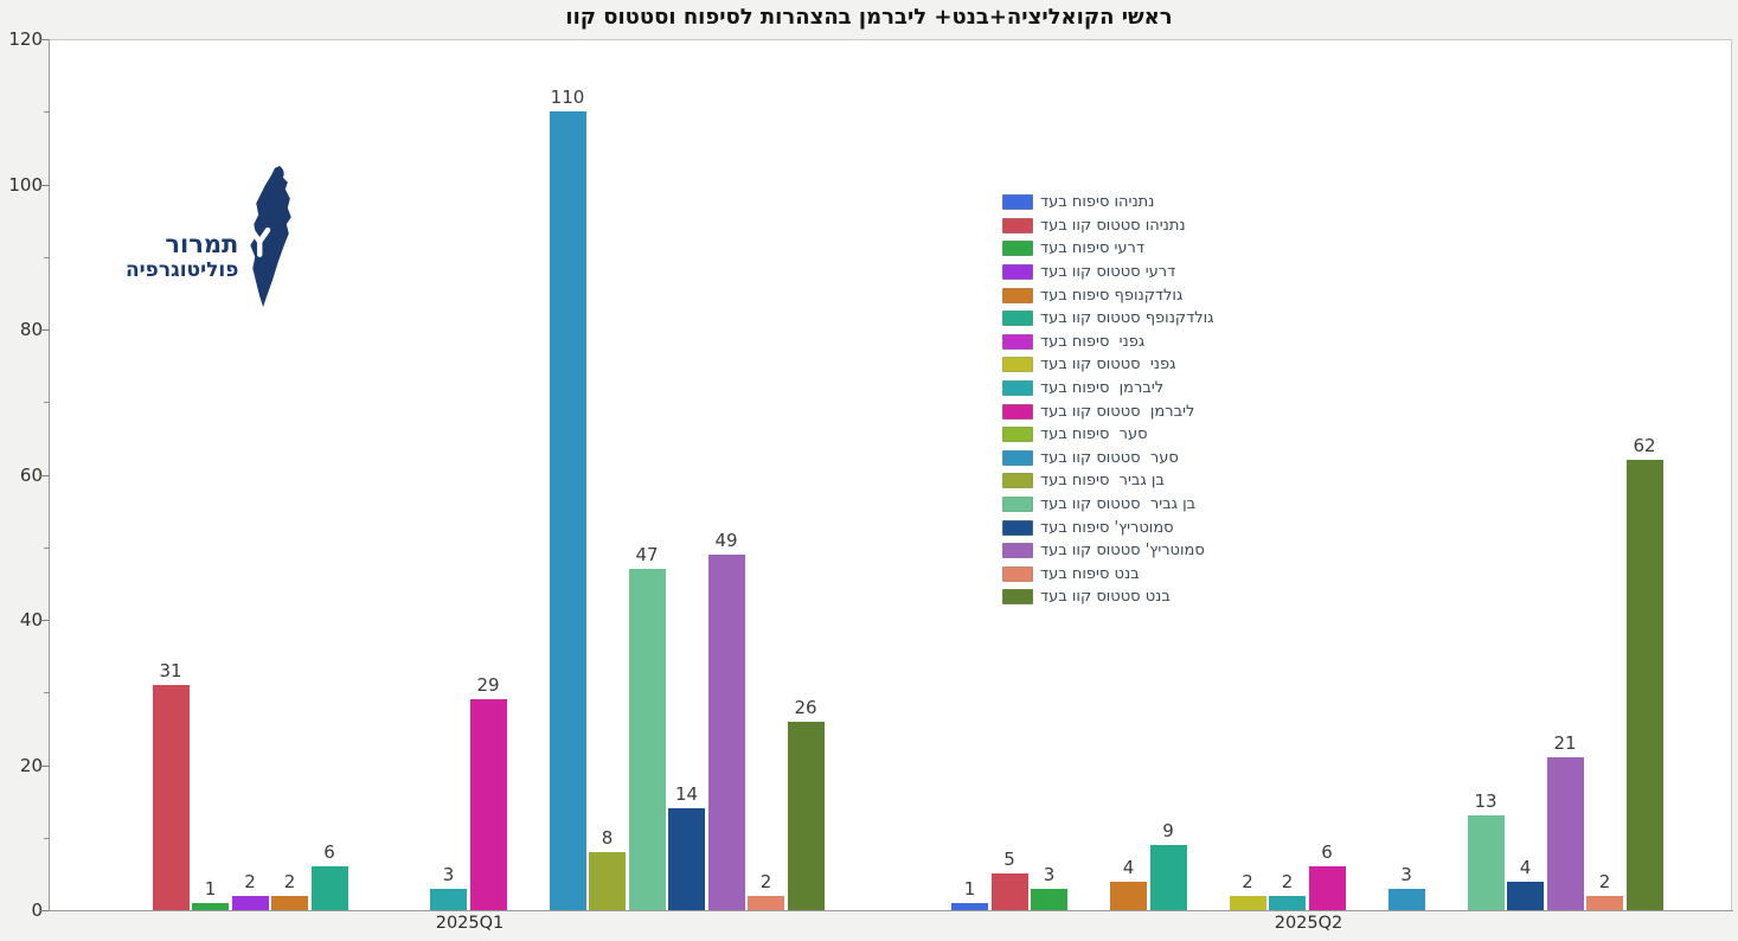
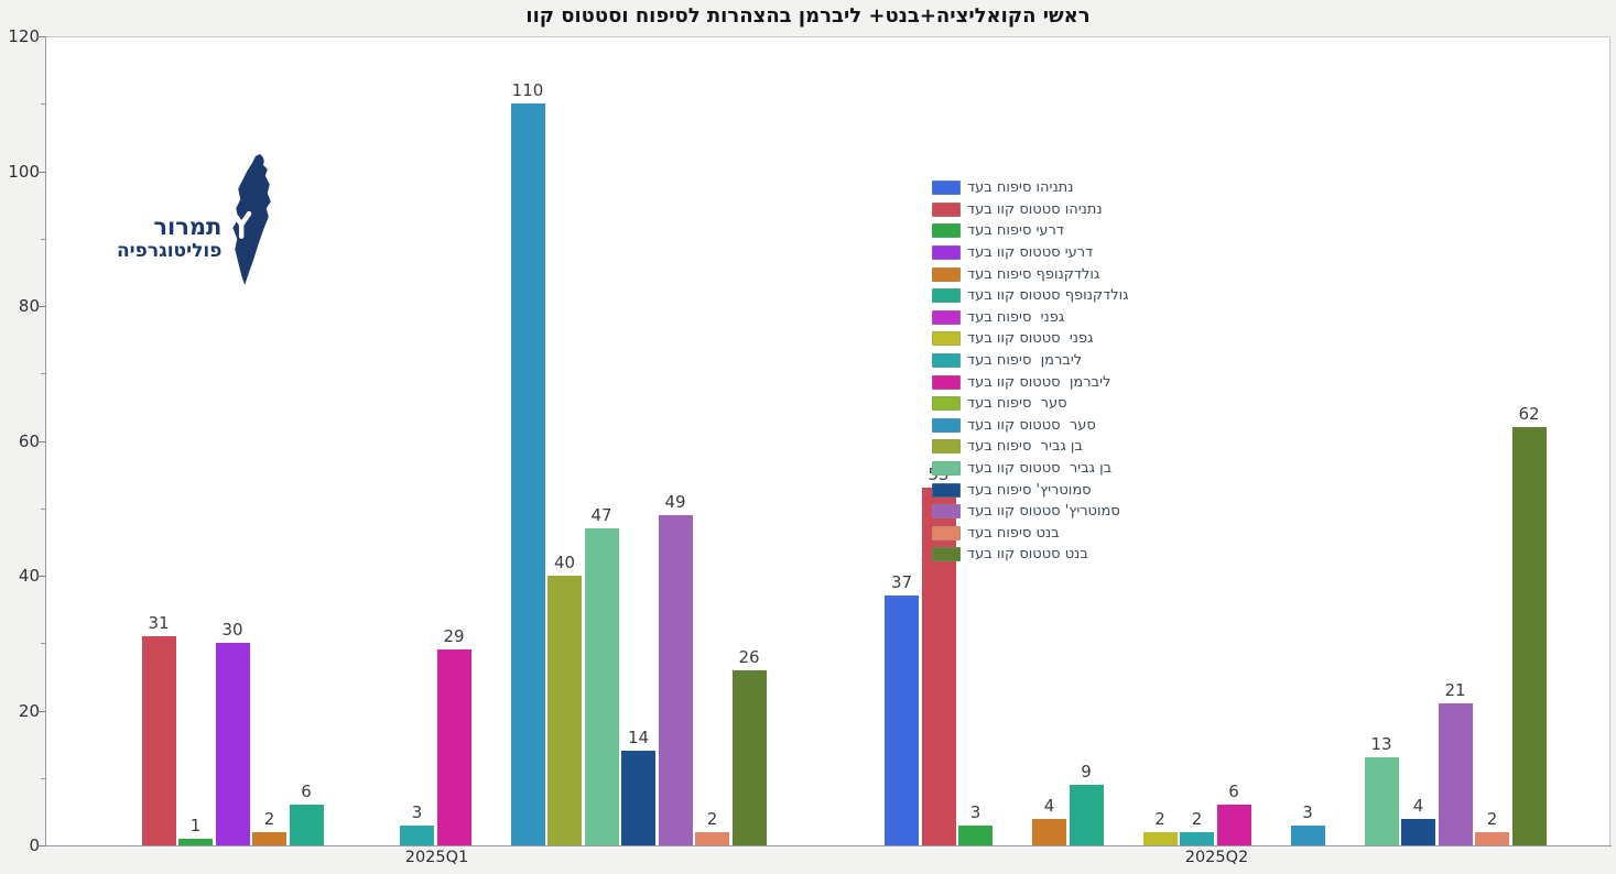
דרעי סטטוס קוו בעד/2025Q1: 2 -> 30
בן גביר סיפוח בעד/2025Q1: 8 -> 40
נתניהו סיפוח בעד/2025Q2: 1 -> 37
נתניהו סטטוס קוו בעד/2025Q2: 5 -> 53
